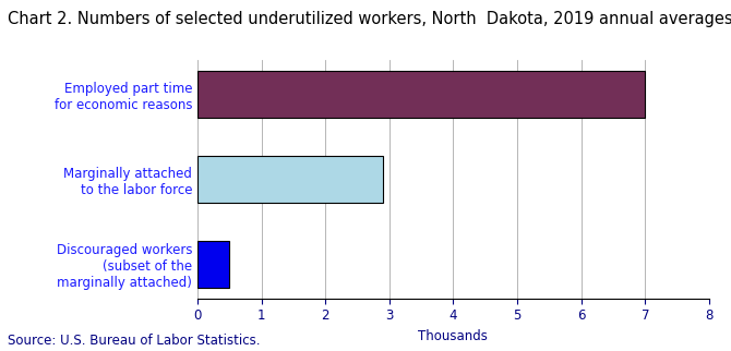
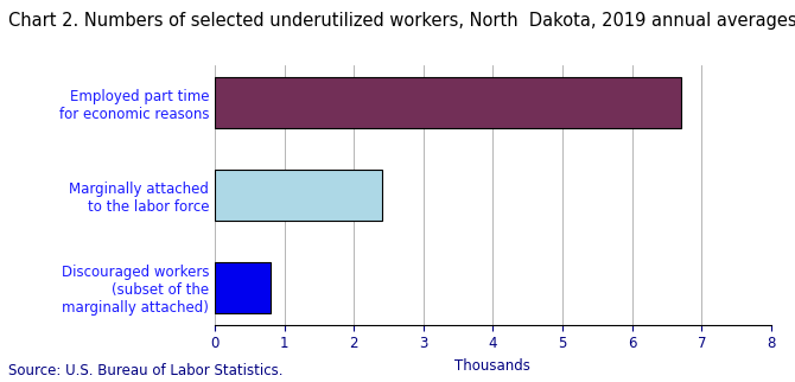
Employed part time for economic reasons: 7.0 -> 6.7
Marginally attached to the labor force: 2.9 -> 2.4
Discouraged workers (subset of the marginally attached): 0.5 -> 0.8
